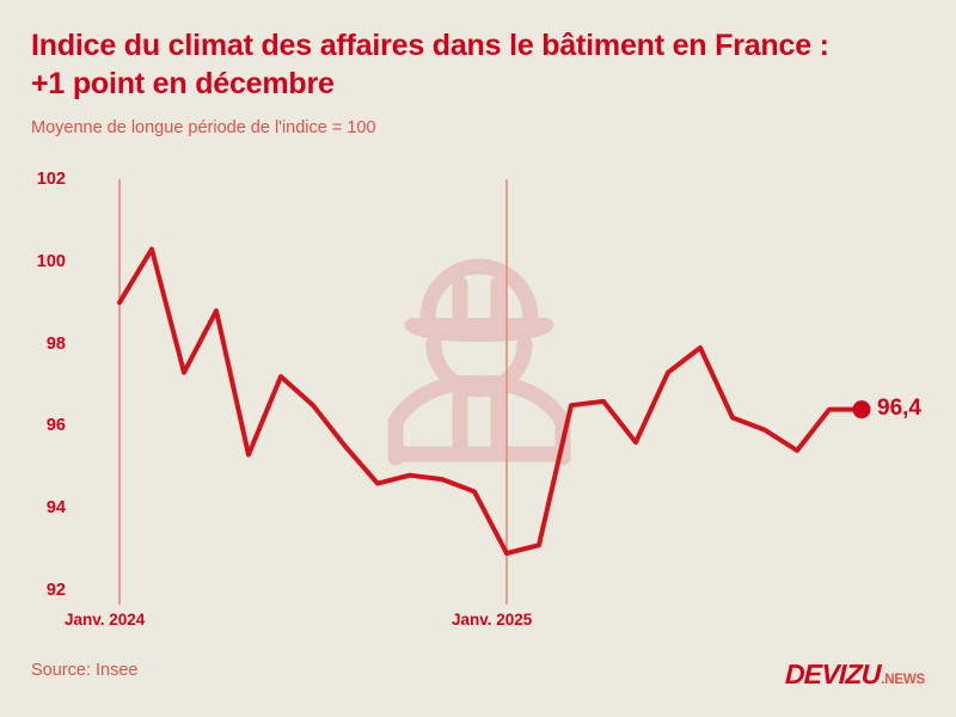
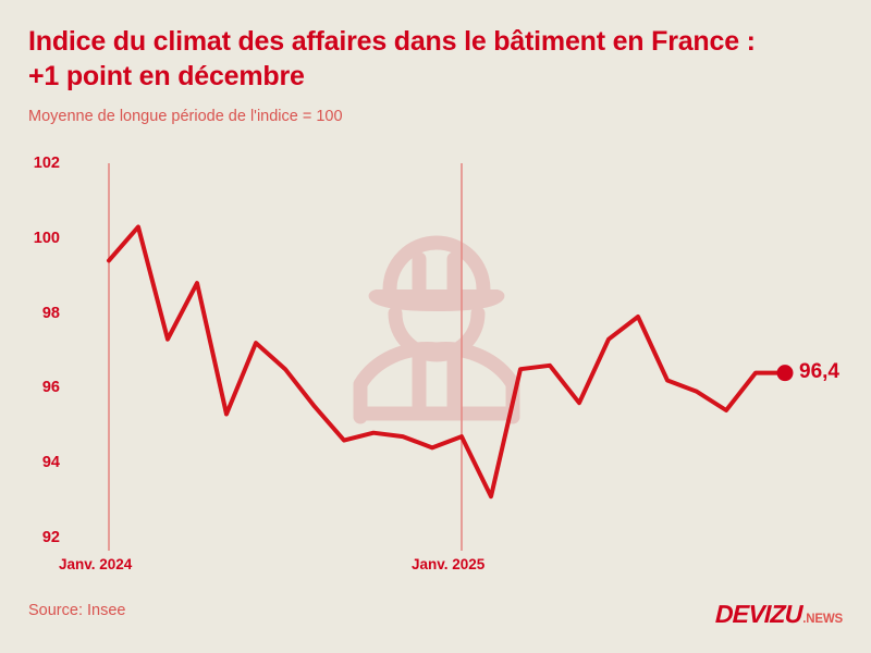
Janv. 2024: 99.0 -> 99.4
Janv. 2025: 92.9 -> 94.7
